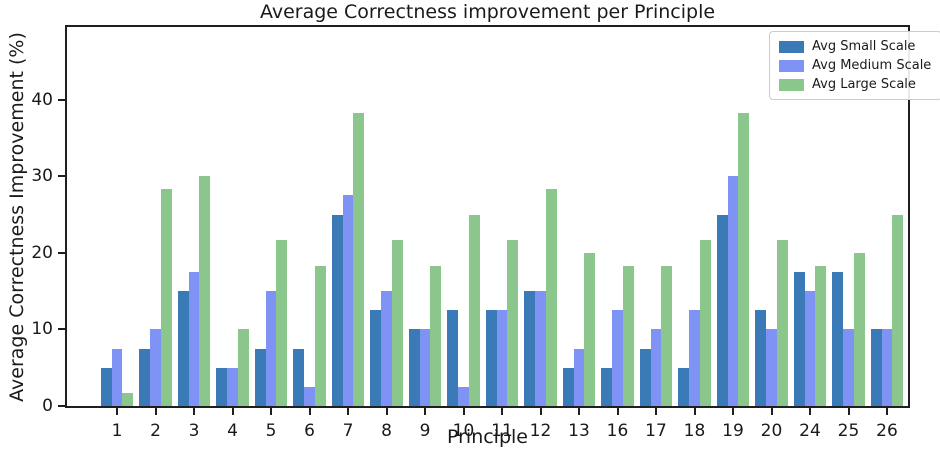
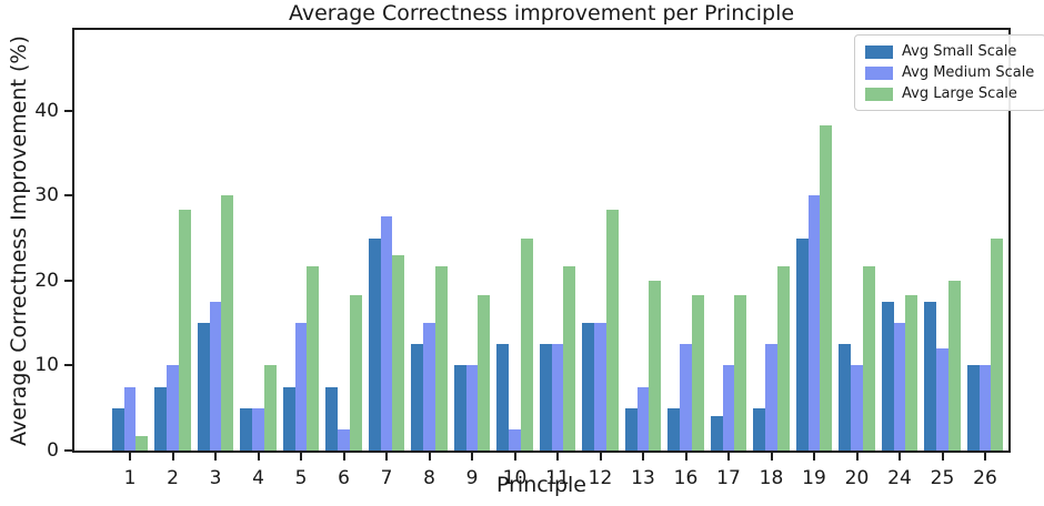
Avg Large Scale/7: 38 -> 23
Avg Small Scale/17: 8 -> 4
Avg Medium Scale/25: 10 -> 12
